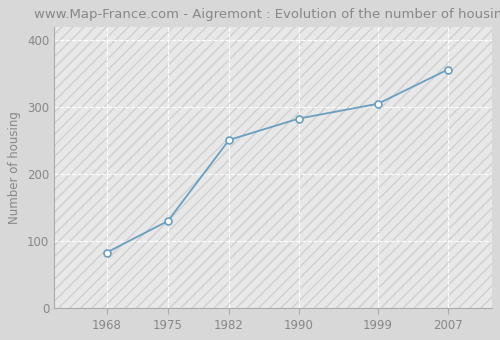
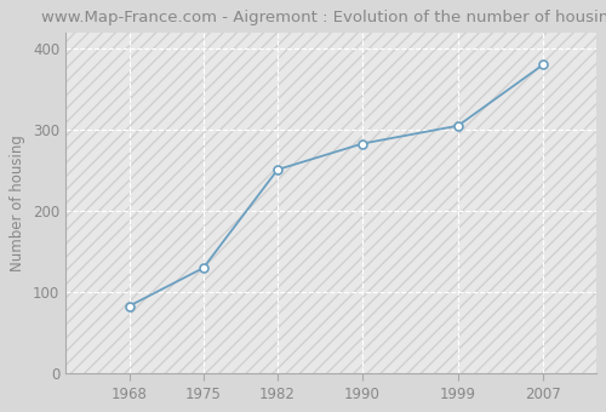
2007: 356 -> 380
